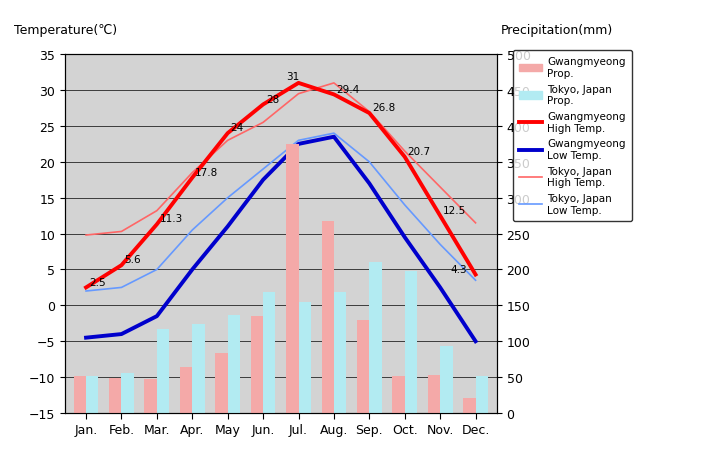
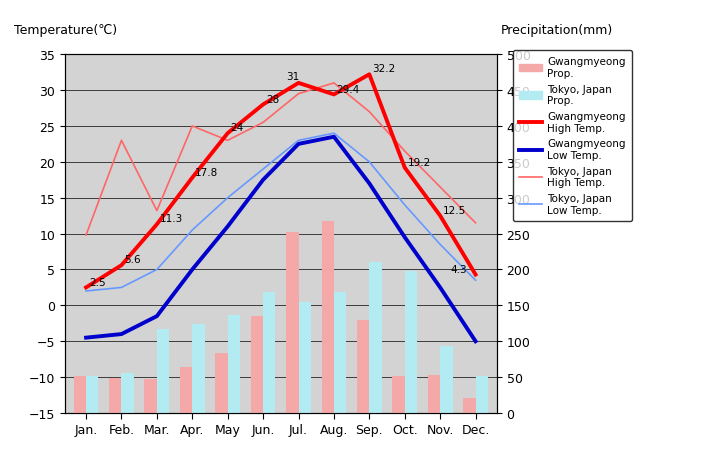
Tokyo, Japan High Temp./Feb.: 10.3 -> 23.0
Tokyo, Japan High Temp./Apr.: 18.5 -> 25.0
Gwangmyeong Prop./Jul.: 375 -> 252
Gwangmyeong High Temp./Sep.: 26.8 -> 32.2
Gwangmyeong High Temp./Oct.: 20.7 -> 19.2
